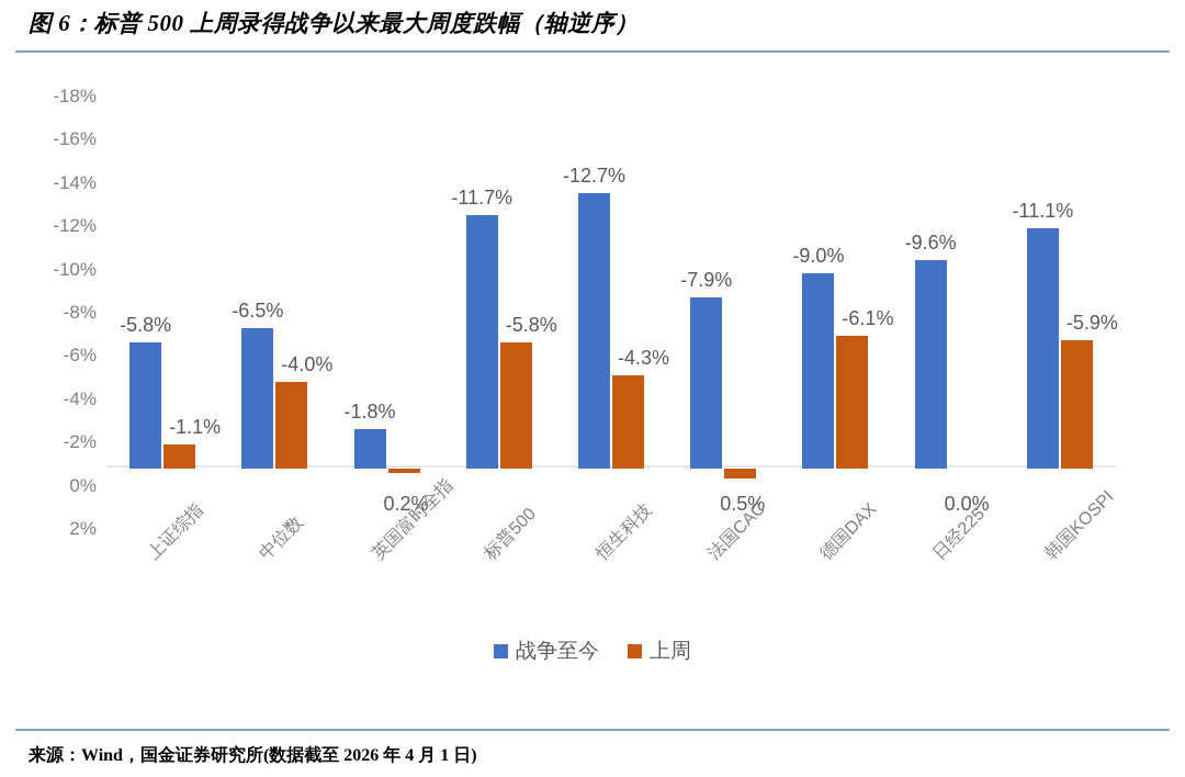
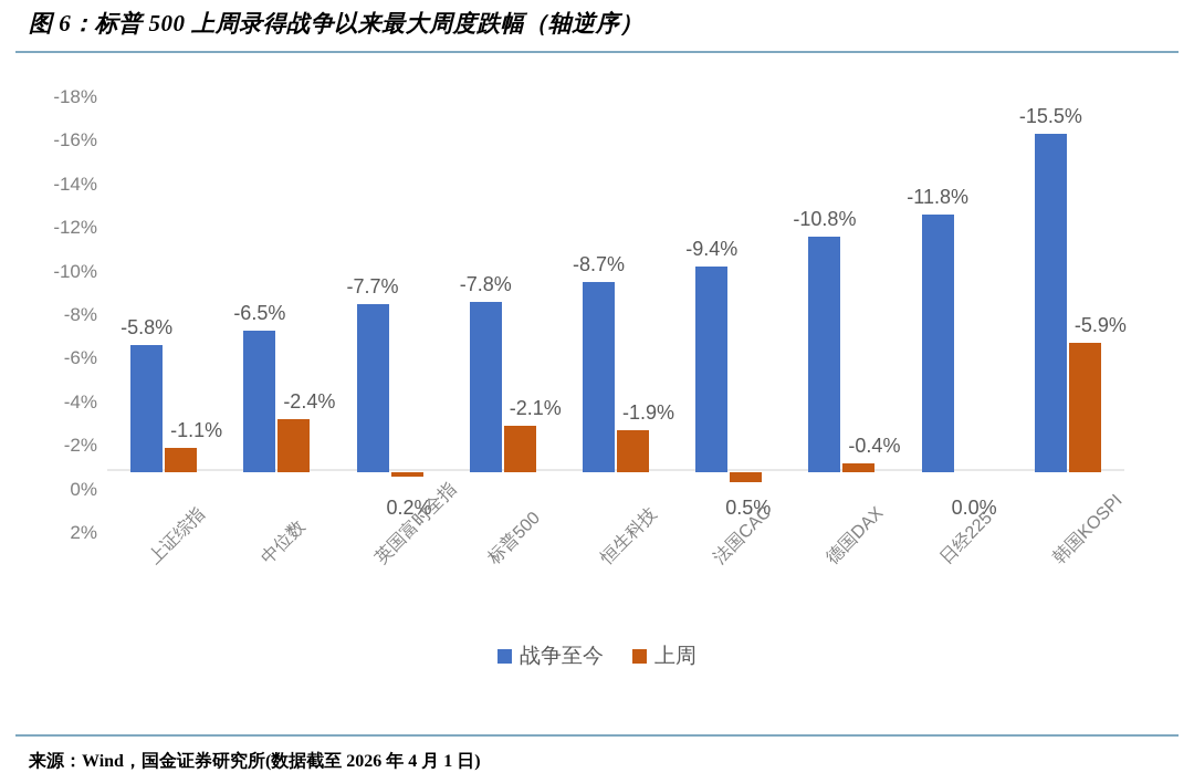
上周/中位数: -4.0% -> -2.4%
战争至今/英国富时全指: -1.8% -> -7.7%
战争至今/标普500: -11.7% -> -7.8%
上周/标普500: -5.8% -> -2.1%
战争至今/恒生科技: -12.7% -> -8.7%
上周/恒生科技: -4.3% -> -1.9%
战争至今/法国CAC: -7.9% -> -9.4%
战争至今/德国DAX: -9.0% -> -10.8%
上周/德国DAX: -6.1% -> -0.4%
战争至今/日经225: -9.6% -> -11.8%
战争至今/韩国KOSPI: -11.1% -> -15.5%
